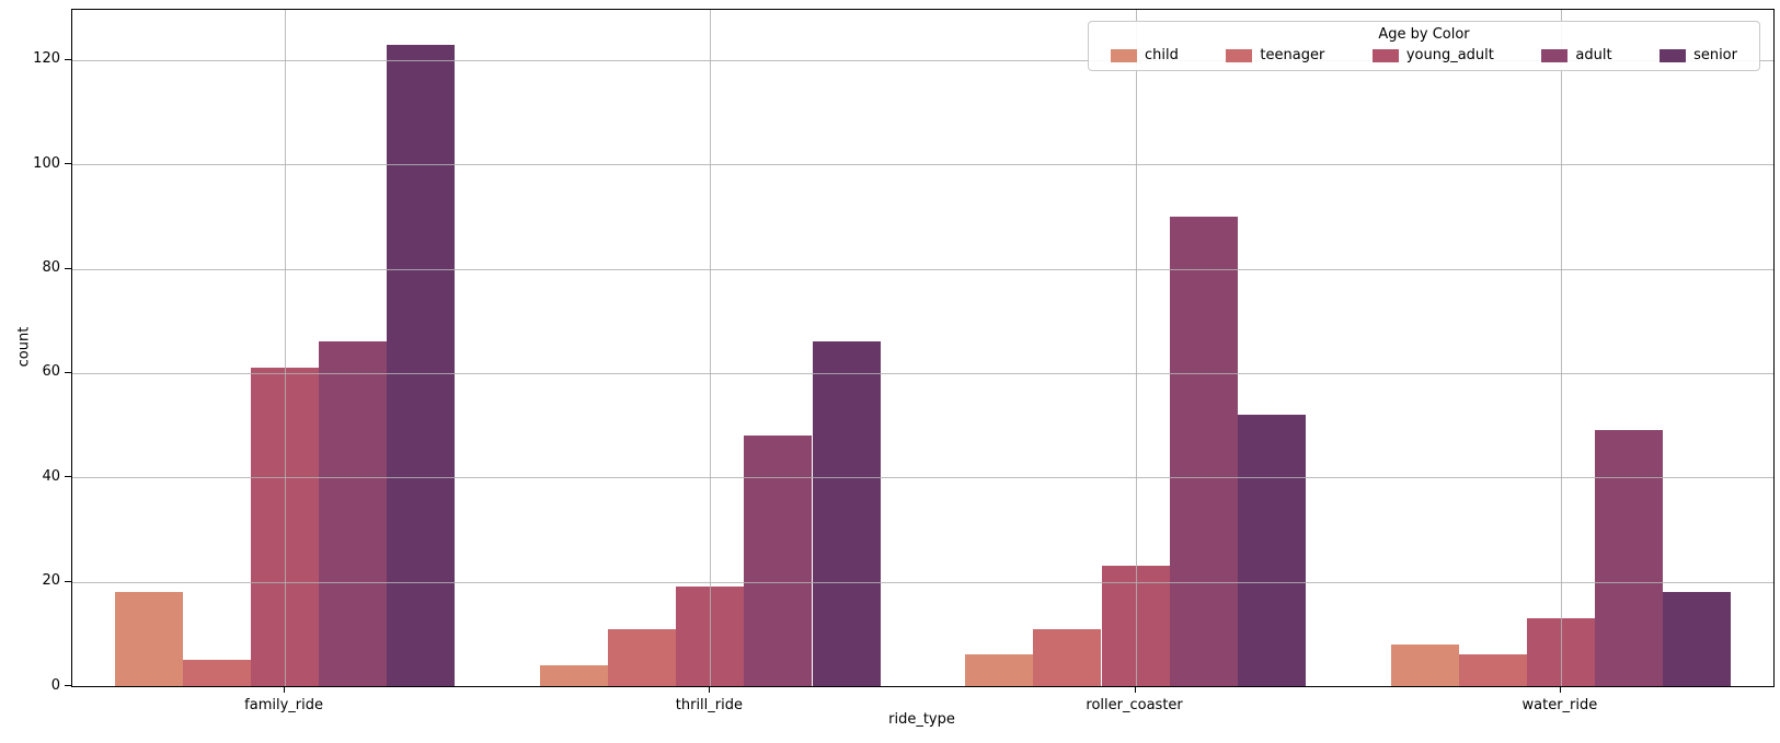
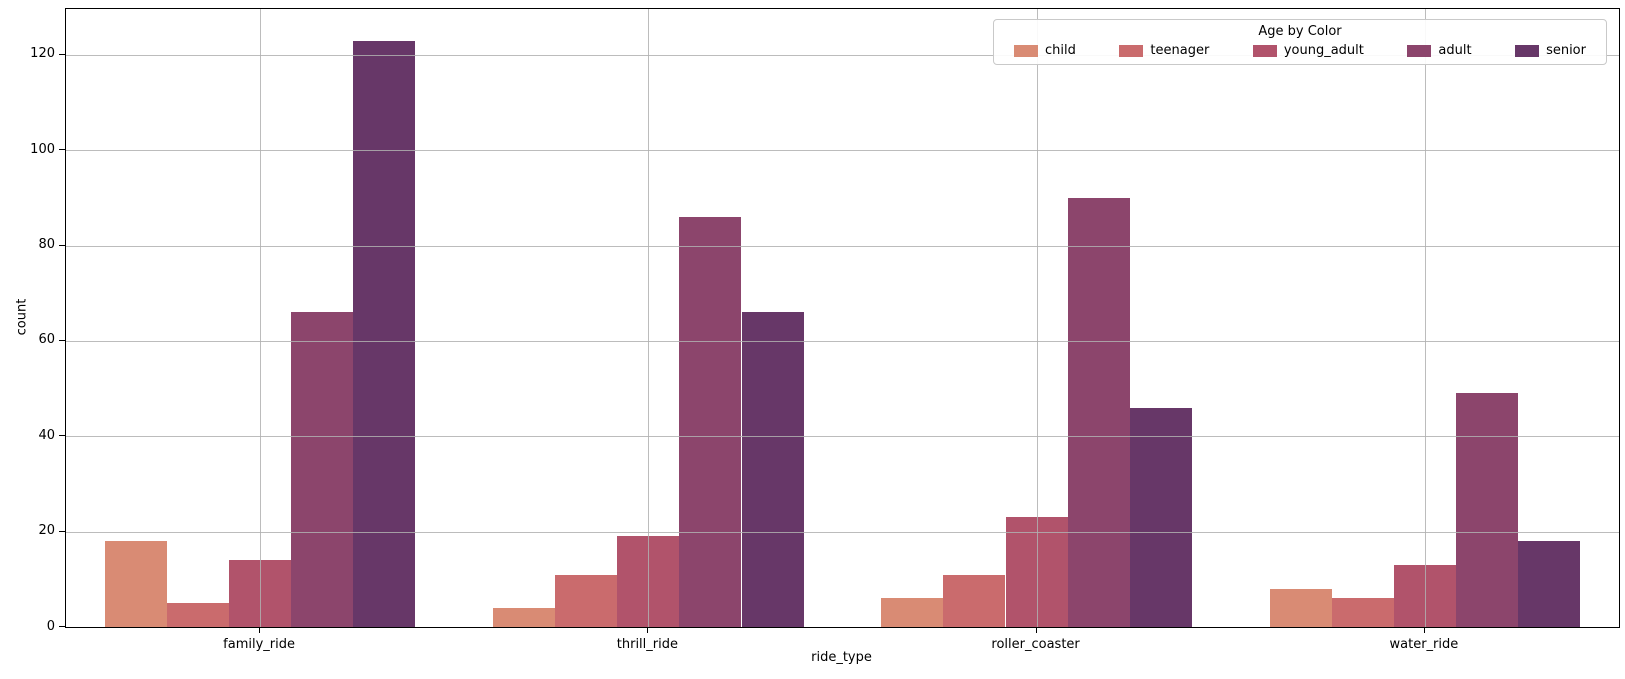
young_adult/family_ride: 61 -> 14
adult/thrill_ride: 48 -> 86
senior/roller_coaster: 52 -> 46
